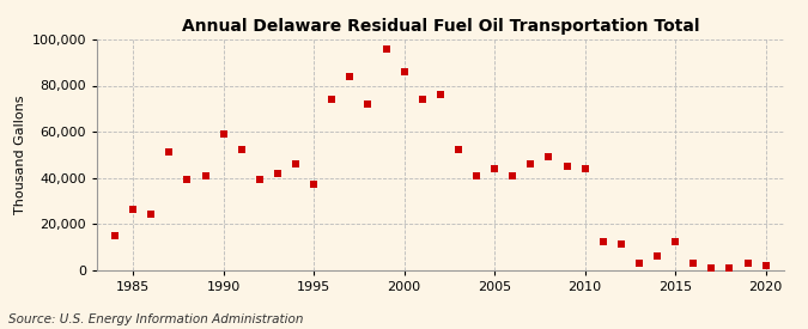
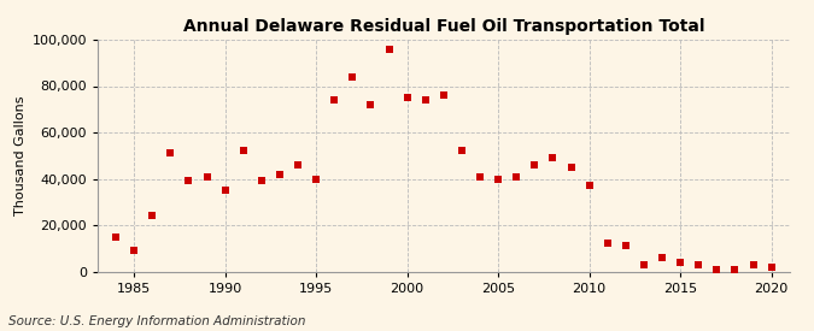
1985: 26,000 -> 9,000
1990: 59,000 -> 35,000
1995: 37,000 -> 40,000
2000: 86,000 -> 75,000
2005: 44,000 -> 40,000
2010: 44,000 -> 37,000
2015: 12,000 -> 4,000
